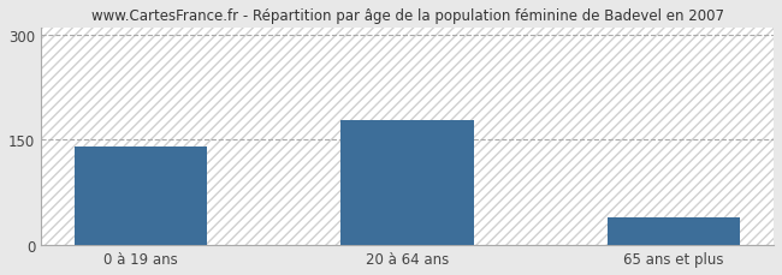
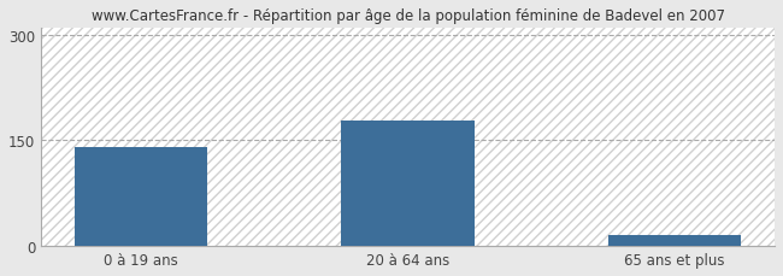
65 ans et plus: 40 -> 16
